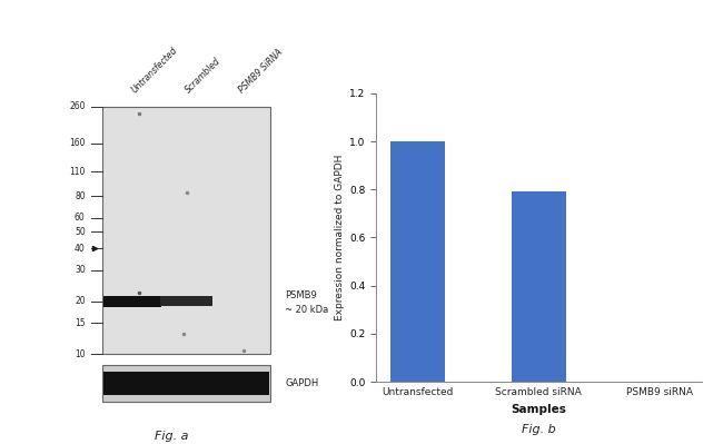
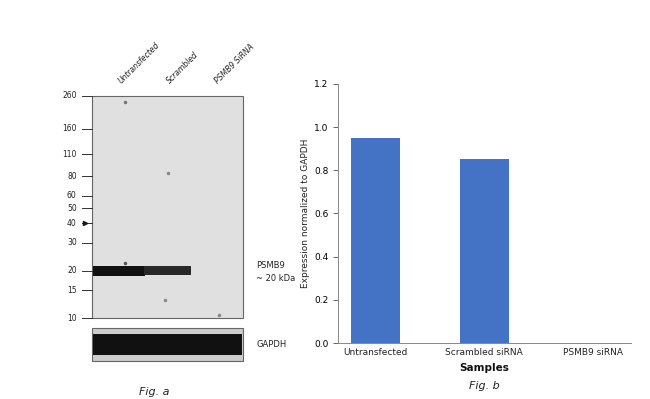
Untransfected: 1.00 -> 0.95
Scrambled siRNA: 0.79 -> 0.85
